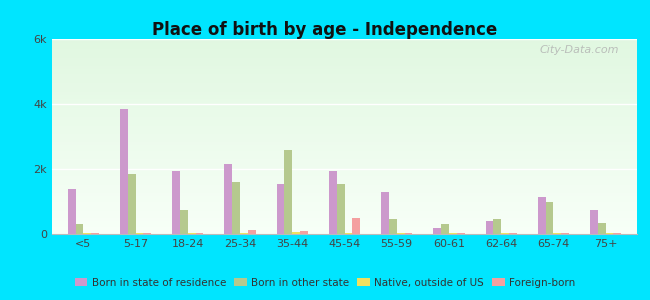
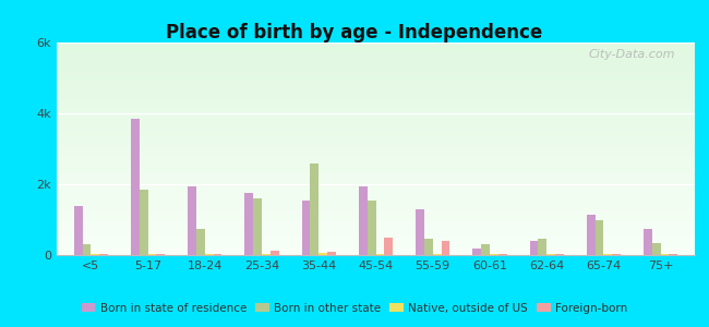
Born in state of residence/25-34: 2.15k -> 1.75k
Foreign-born/55-59: 0.04k -> 0.40k
